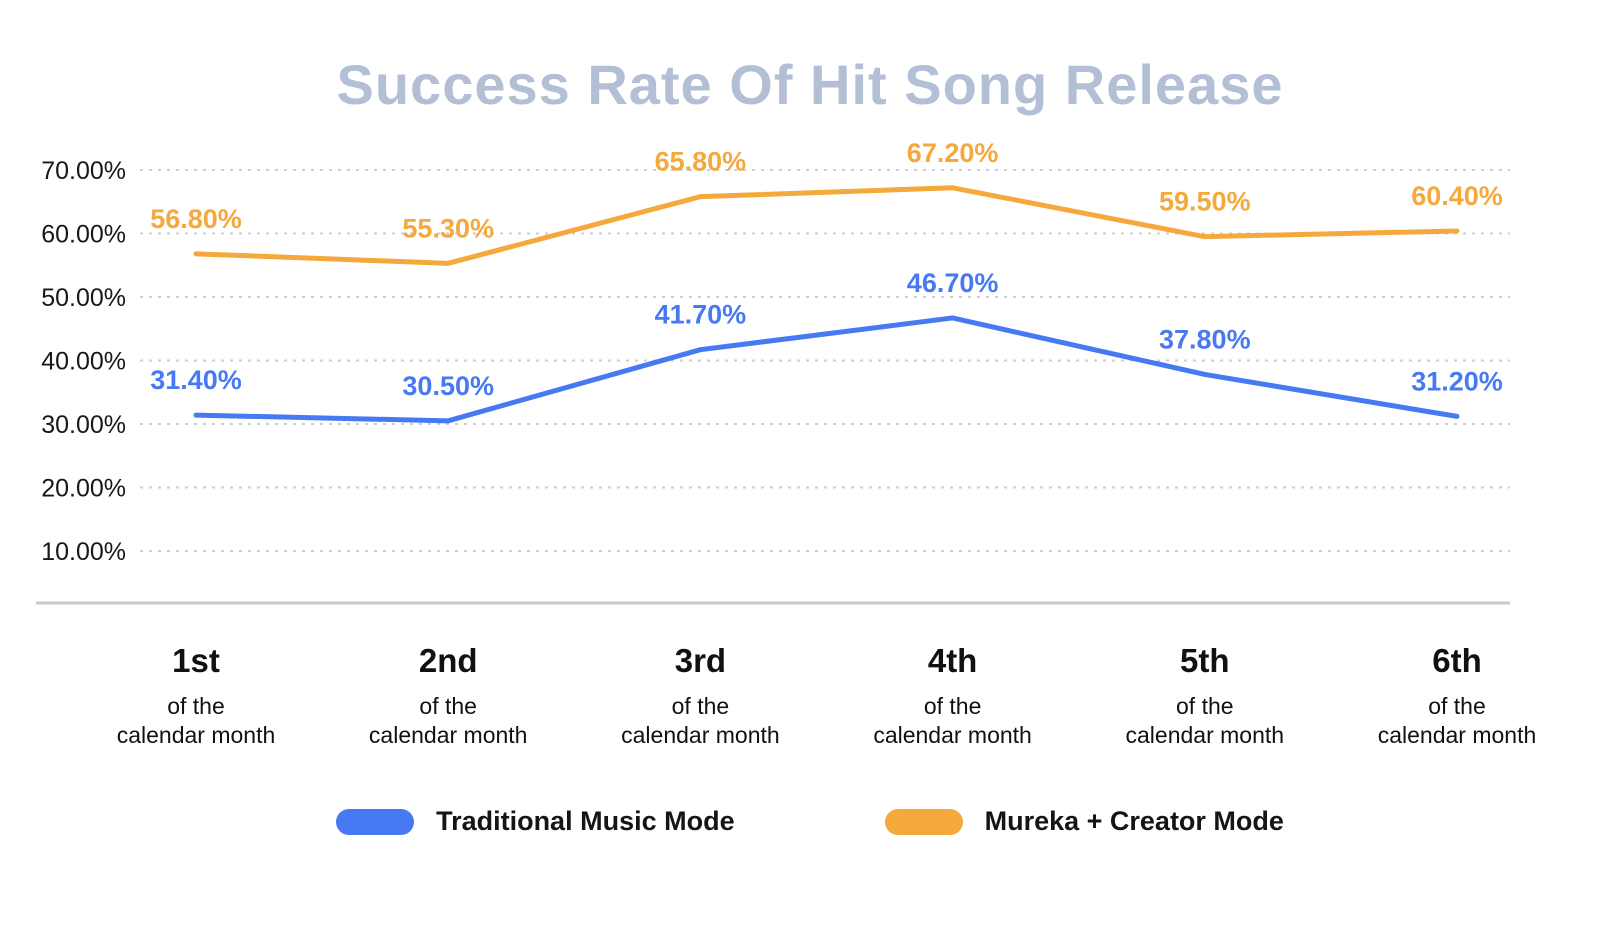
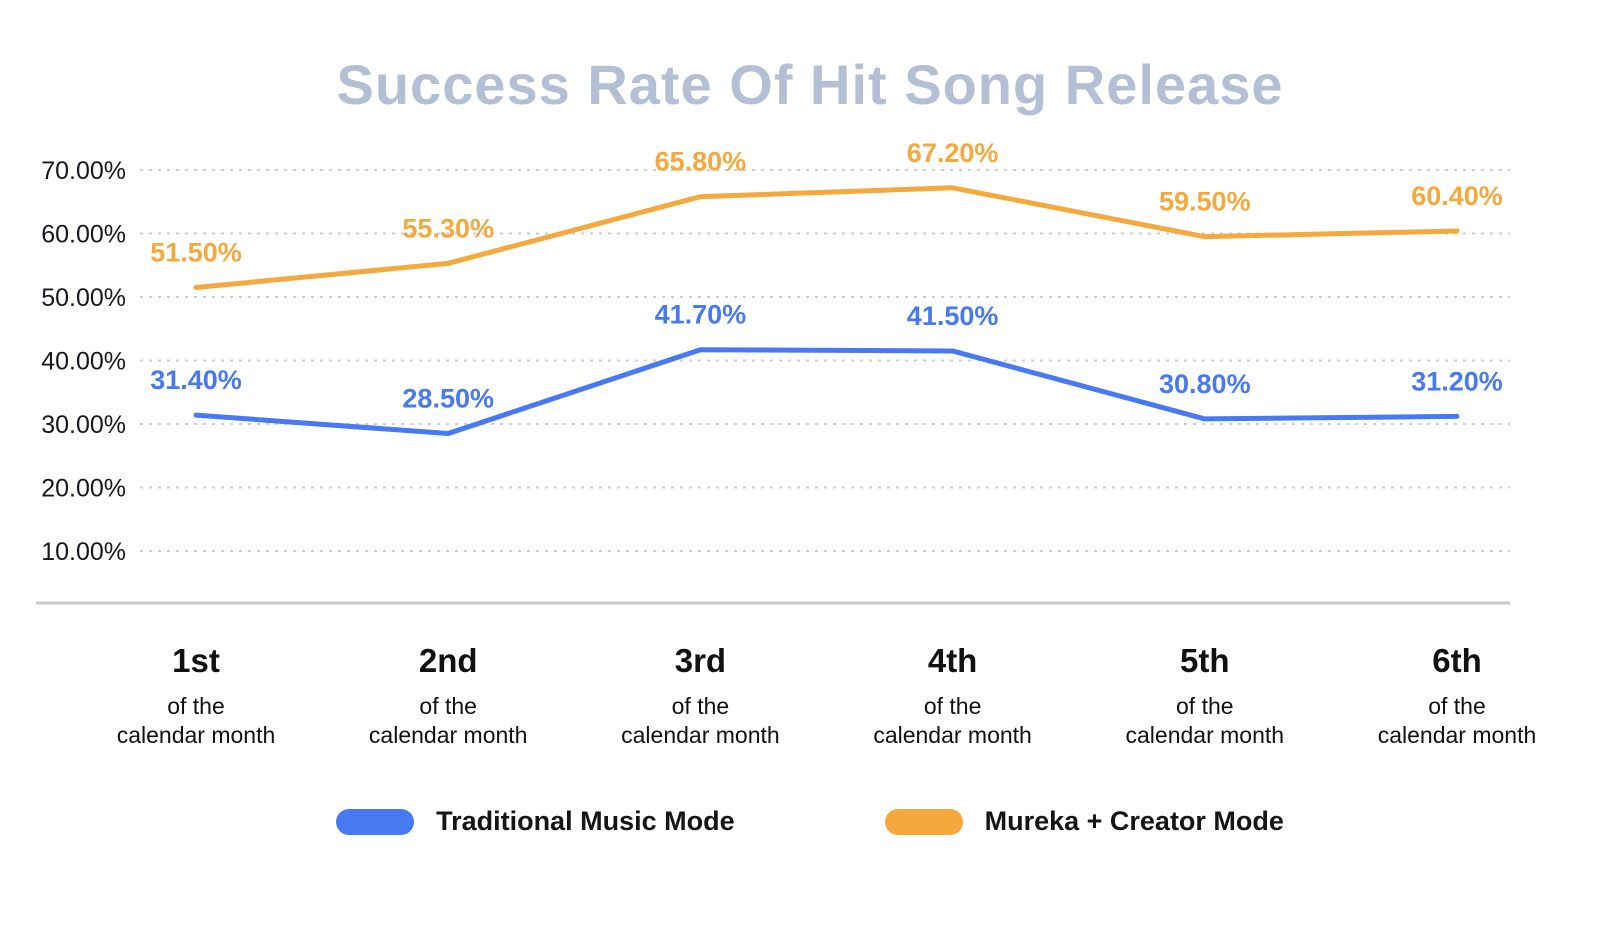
Mureka + Creator Mode/1st: 56.80% -> 51.50%
Traditional Music Mode/2nd: 30.50% -> 28.50%
Traditional Music Mode/4th: 46.70% -> 41.50%
Traditional Music Mode/5th: 37.80% -> 30.80%
